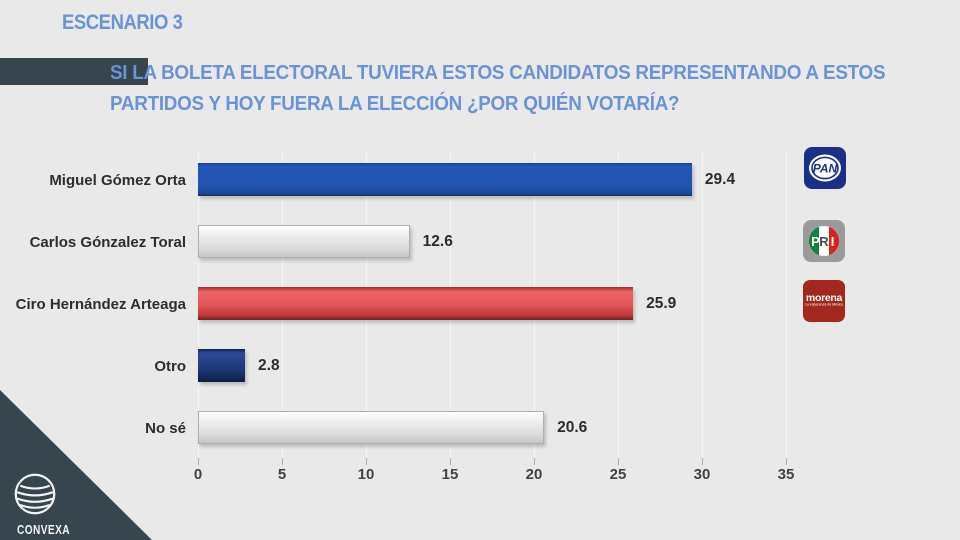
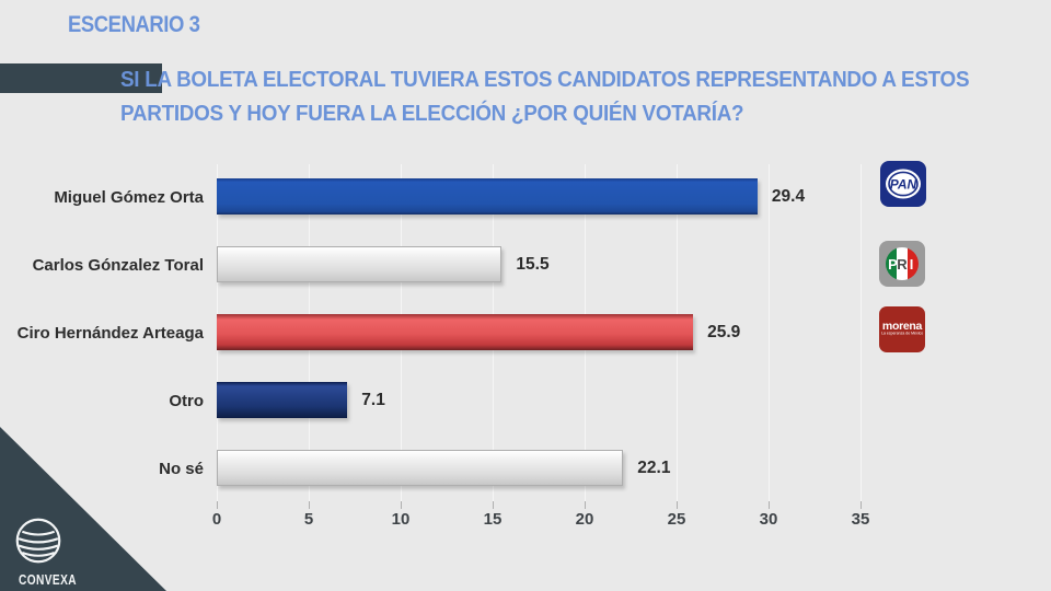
Carlos Gónzalez Toral: 12.6 -> 15.5
Otro: 2.8 -> 7.1
No sé: 20.6 -> 22.1
